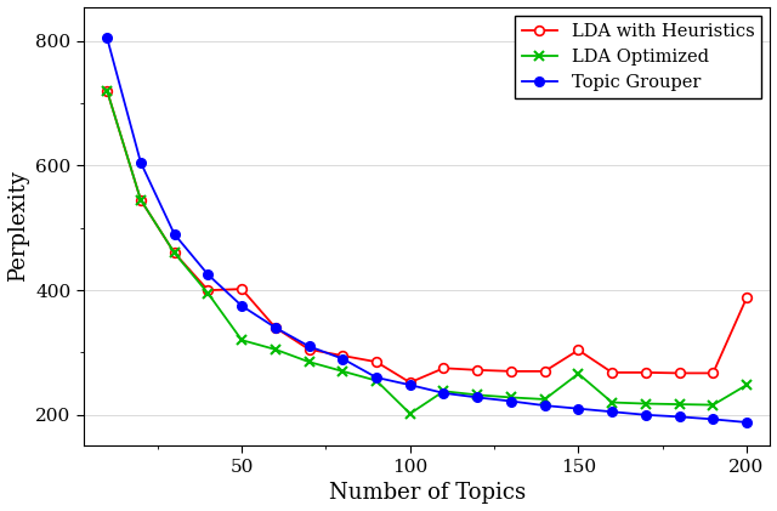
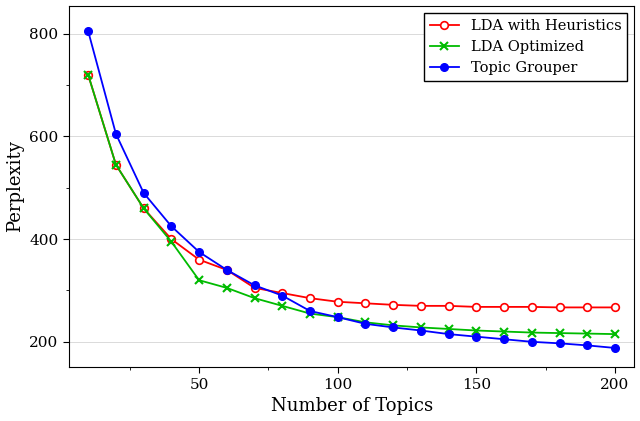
LDA with Heuristics/50: 402 -> 360
LDA with Heuristics/100: 252 -> 278
LDA Optimized/100: 202 -> 248
LDA with Heuristics/150: 304 -> 268
LDA Optimized/150: 266 -> 222
LDA with Heuristics/200: 388 -> 267
LDA Optimized/200: 248 -> 215
